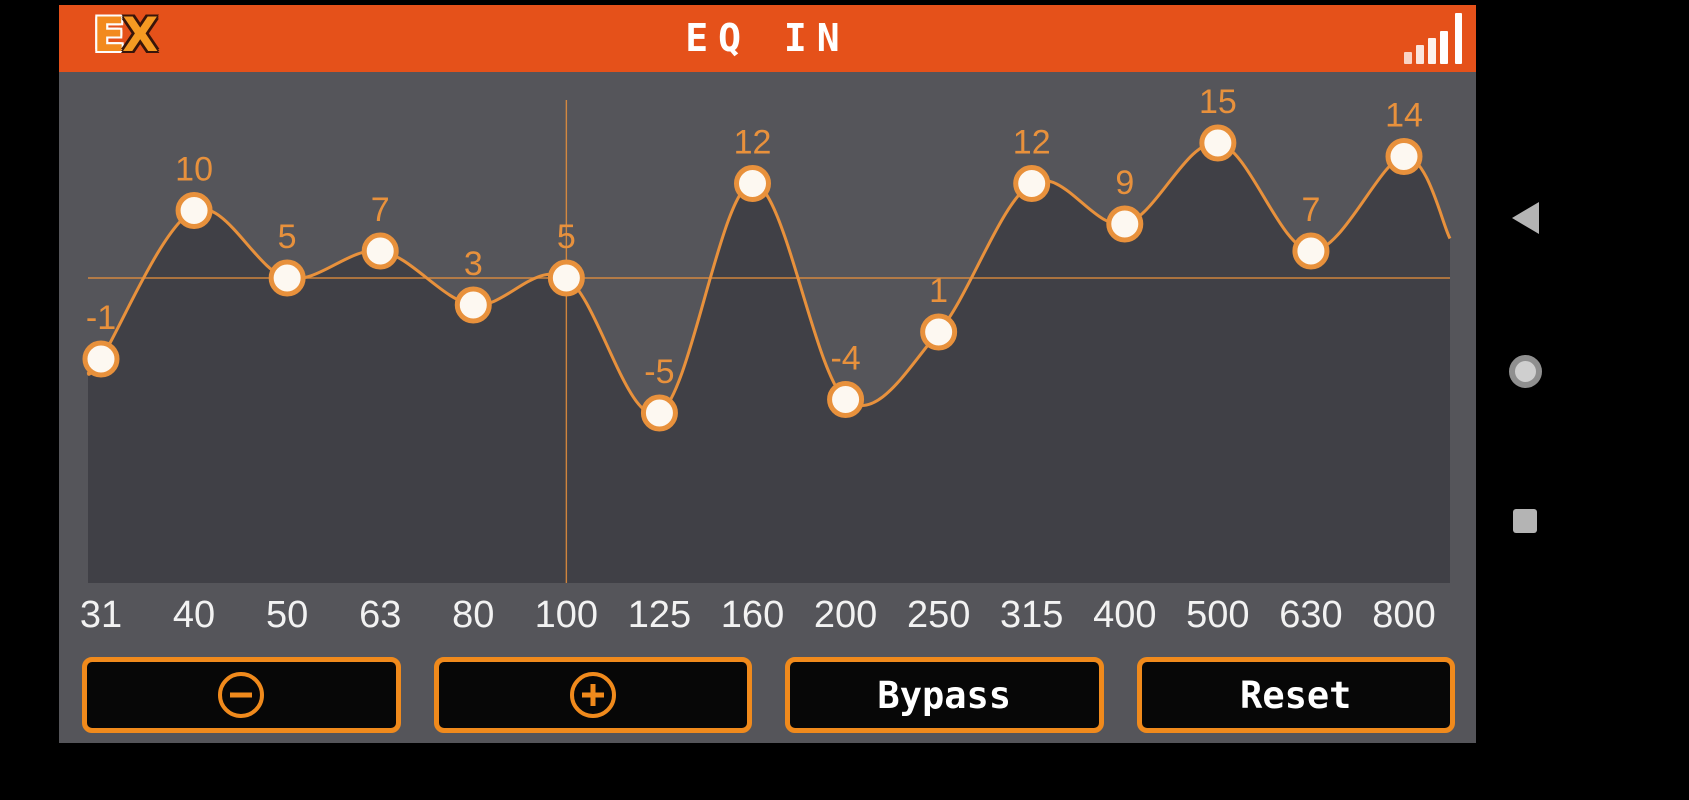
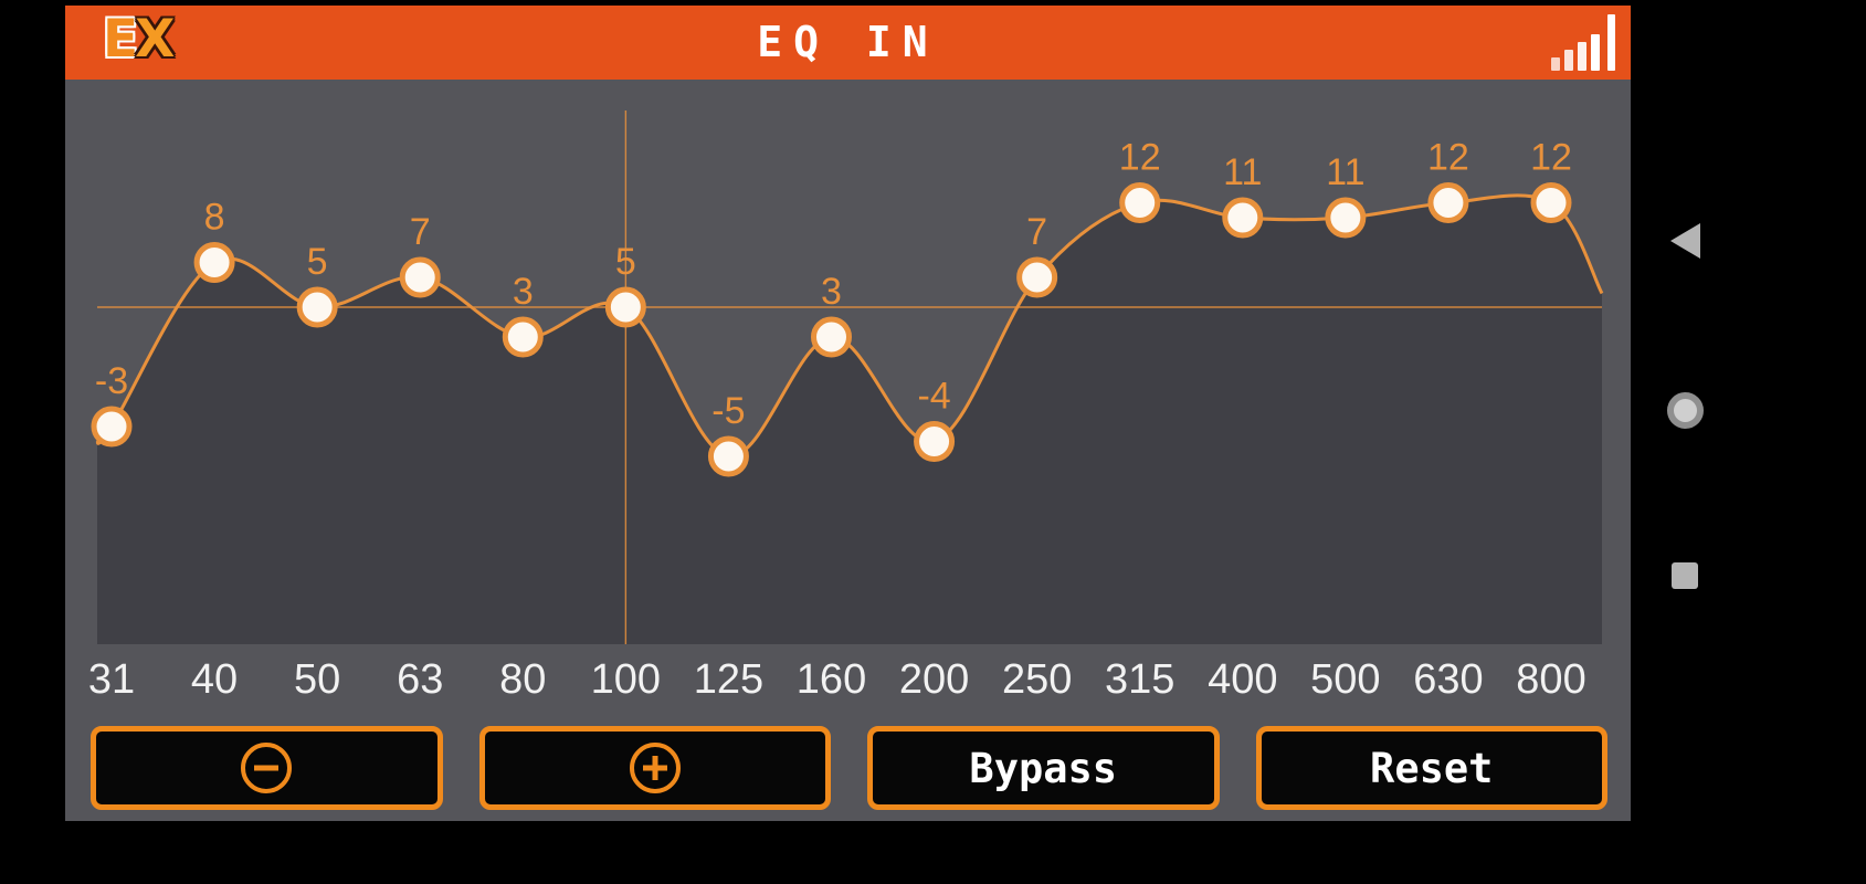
31: -1 -> -3
40: 10 -> 8
160: 12 -> 3
250: 1 -> 7
400: 9 -> 11
500: 15 -> 11
630: 7 -> 12
800: 14 -> 12
